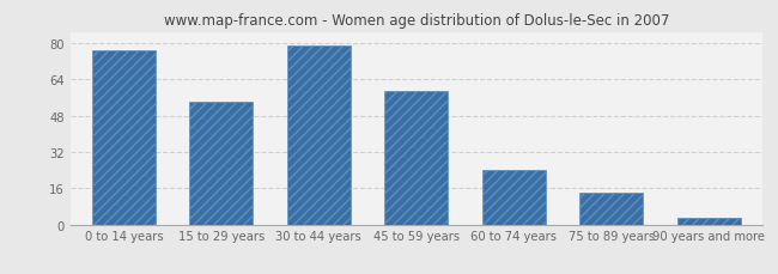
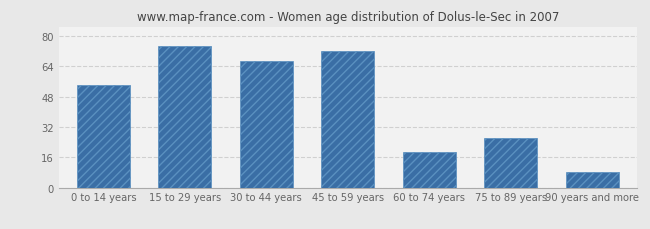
0 to 14 years: 77 -> 54
15 to 29 years: 54 -> 75
30 to 44 years: 79 -> 67
45 to 59 years: 59 -> 72
60 to 74 years: 24 -> 19
75 to 89 years: 14 -> 26
90 years and more: 3 -> 8
